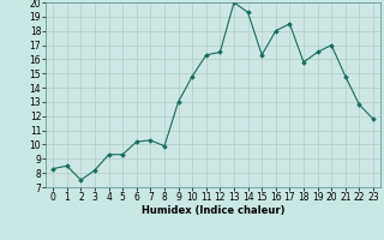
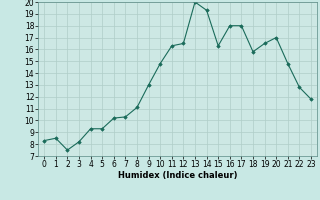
8: 9.9 -> 11.1
17: 18.5 -> 18.0
